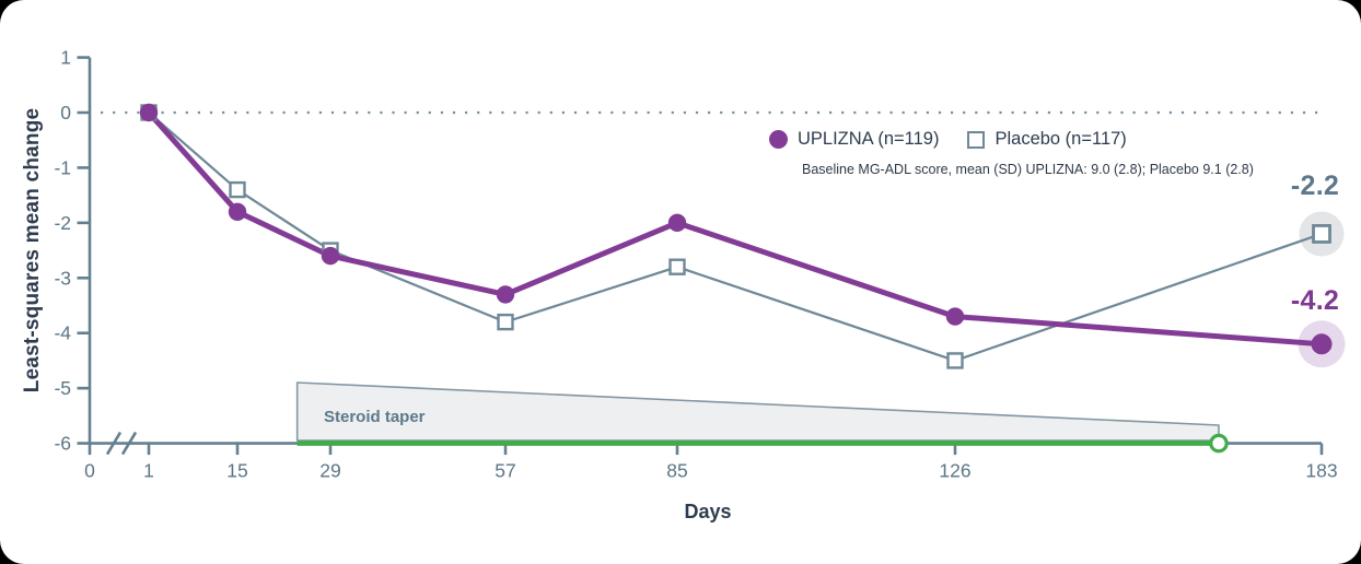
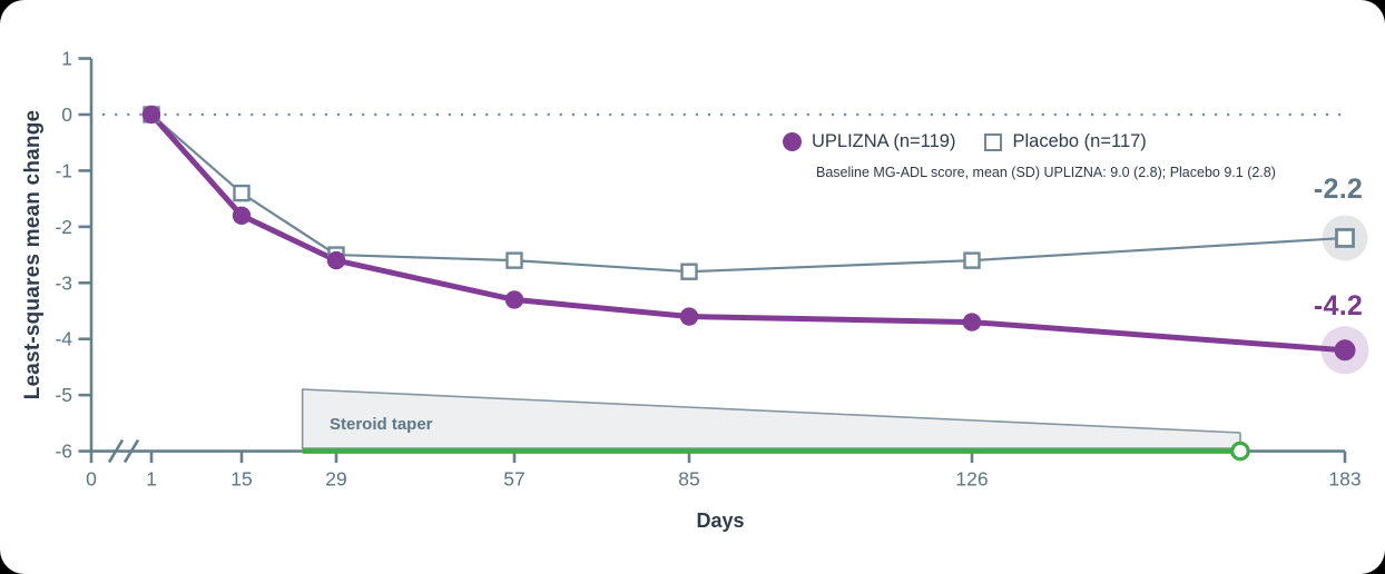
Placebo (n=117)/57: -3.8 -> -2.6
UPLIZNA (n=119)/85: -2.0 -> -3.6
Placebo (n=117)/126: -4.5 -> -2.6
